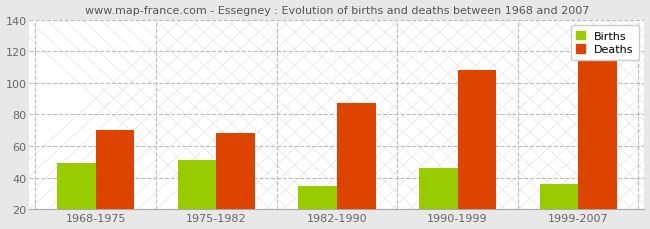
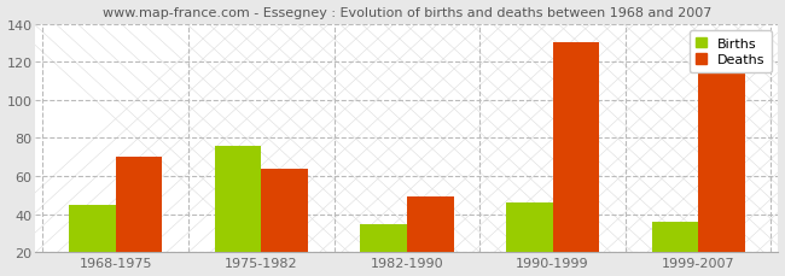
Births/1968-1975: 49 -> 45
Births/1975-1982: 51 -> 76
Deaths/1975-1982: 68 -> 64
Deaths/1982-1990: 87 -> 49
Deaths/1990-1999: 108 -> 130
